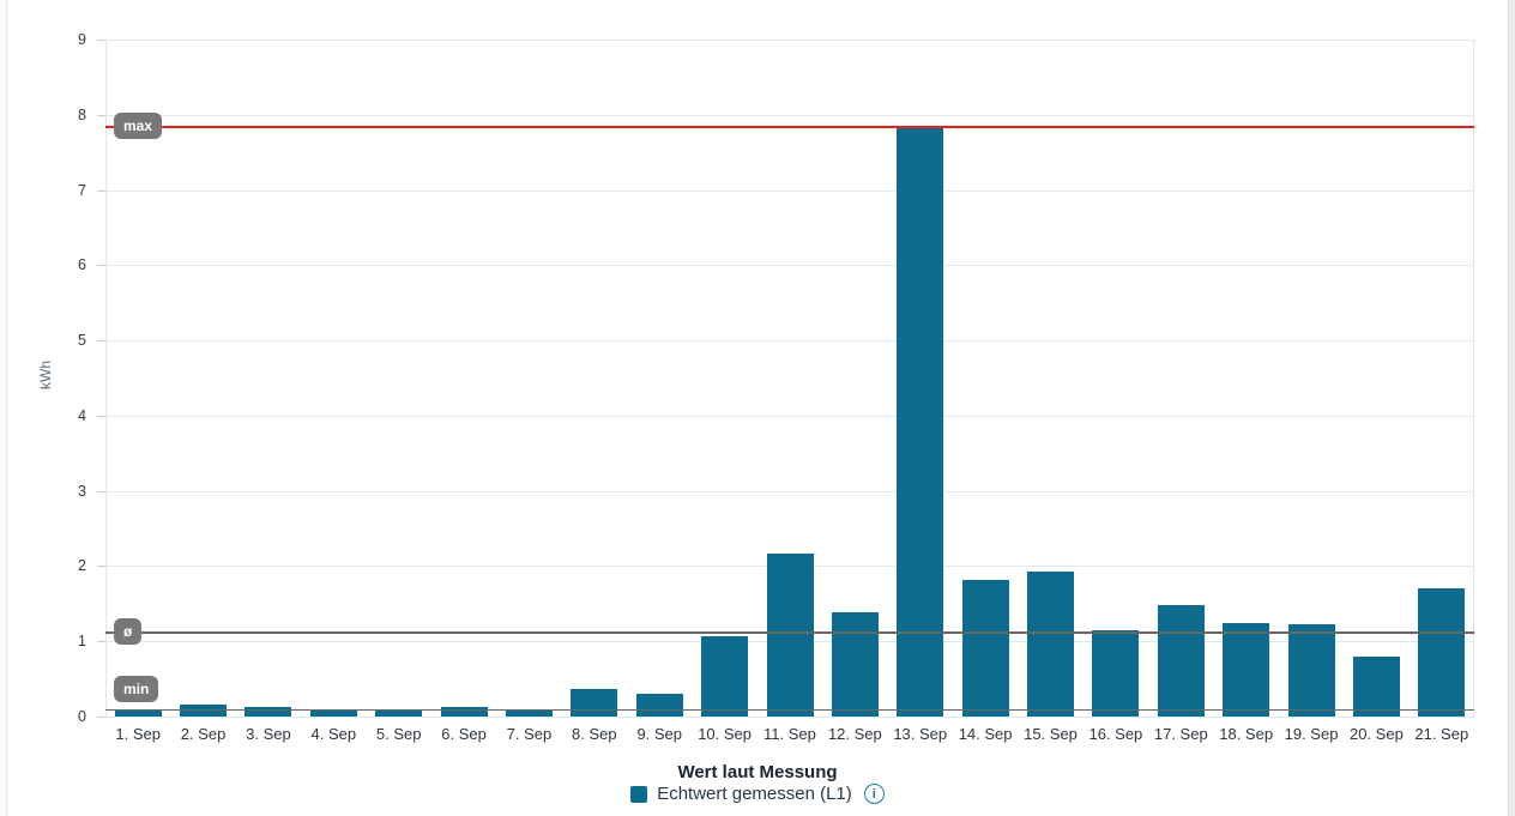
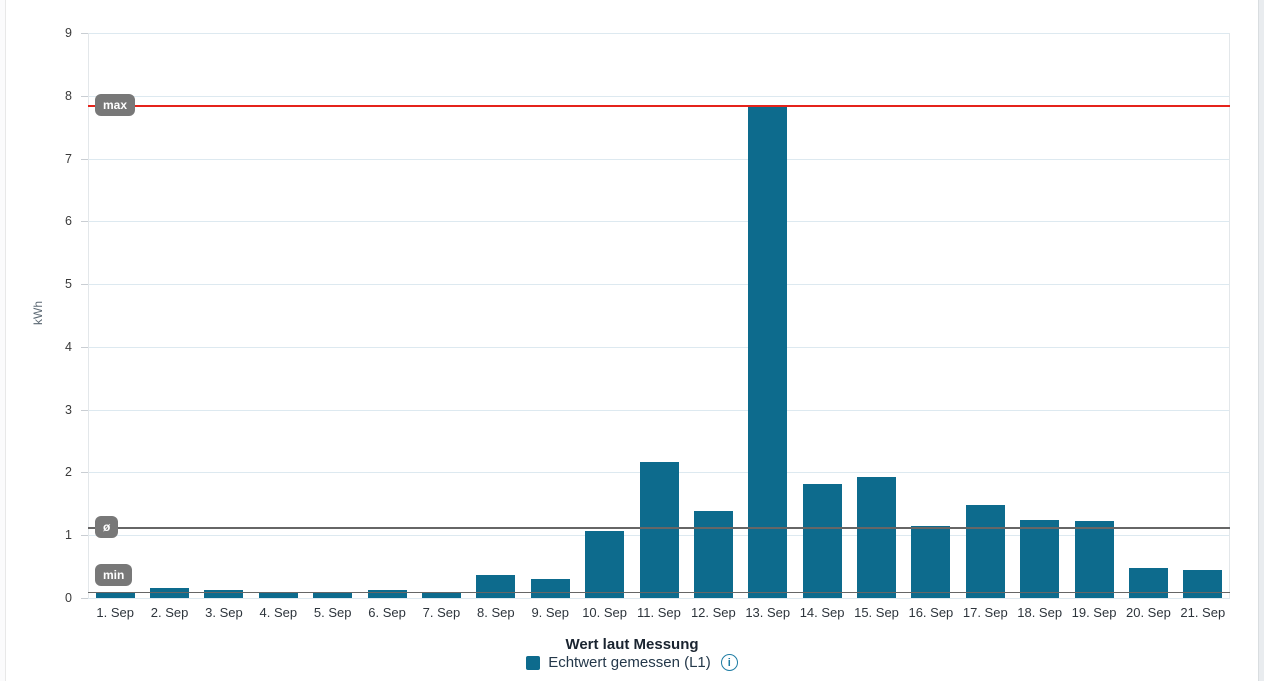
20. Sep: 0.8 -> 0.5
21. Sep: 1.7 -> 0.5
